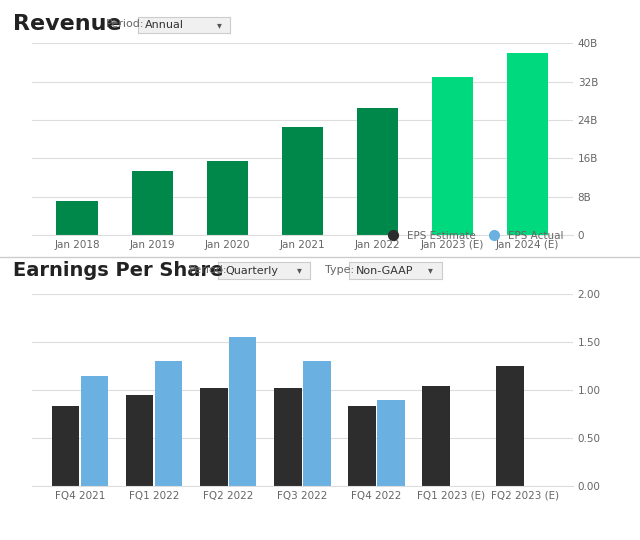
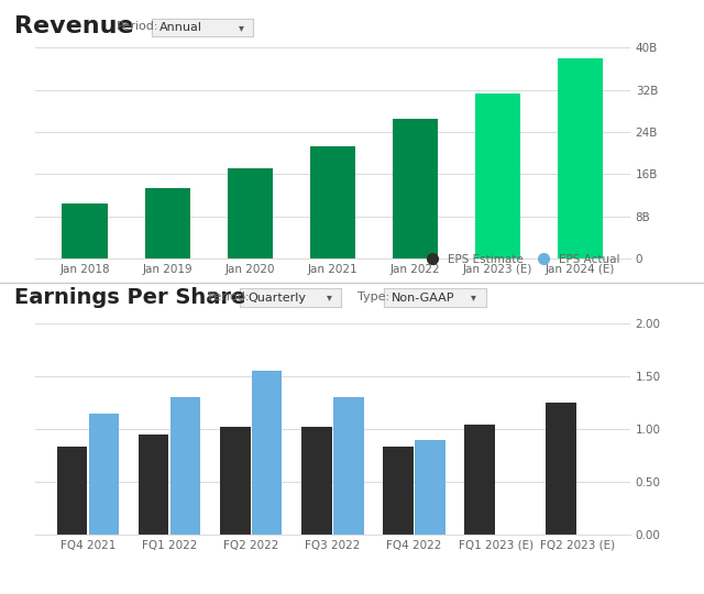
Jan 2018: 7.0B -> 10.5B
Jan 2020: 15.5B -> 17.1B
Jan 2021: 22.5B -> 21.2B
Jan 2023 (E): 33.0B -> 31.4B
